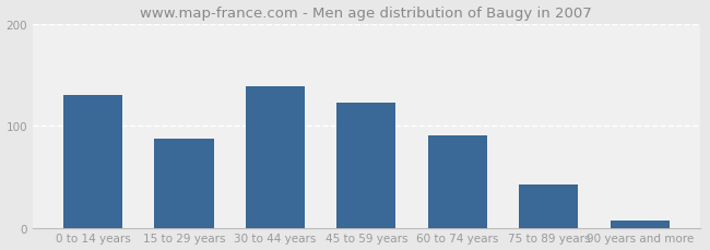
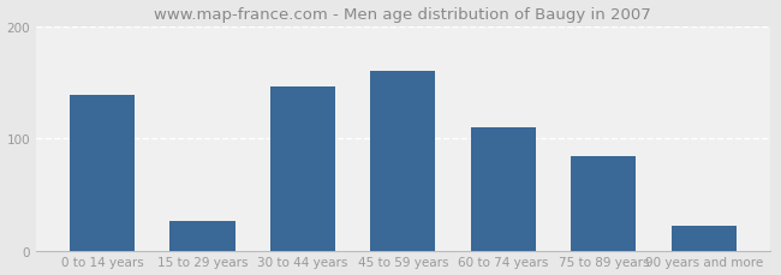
0 to 14 years: 130 -> 138
15 to 29 years: 87 -> 26
30 to 44 years: 138 -> 146
45 to 59 years: 122 -> 160
60 to 74 years: 90 -> 110
75 to 89 years: 42 -> 84
90 years and more: 7 -> 22
